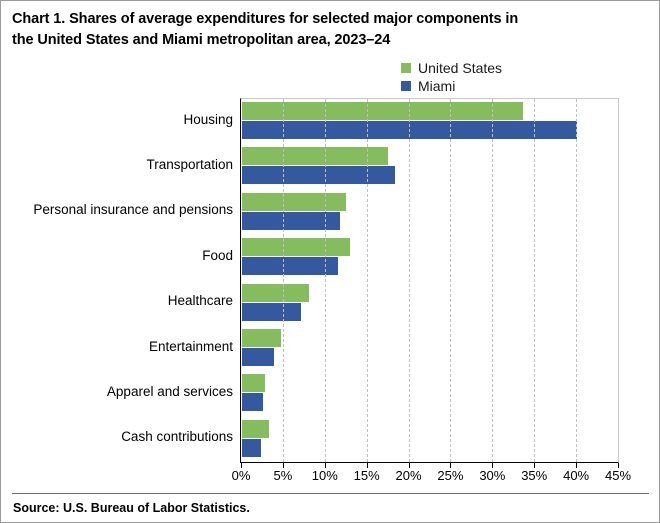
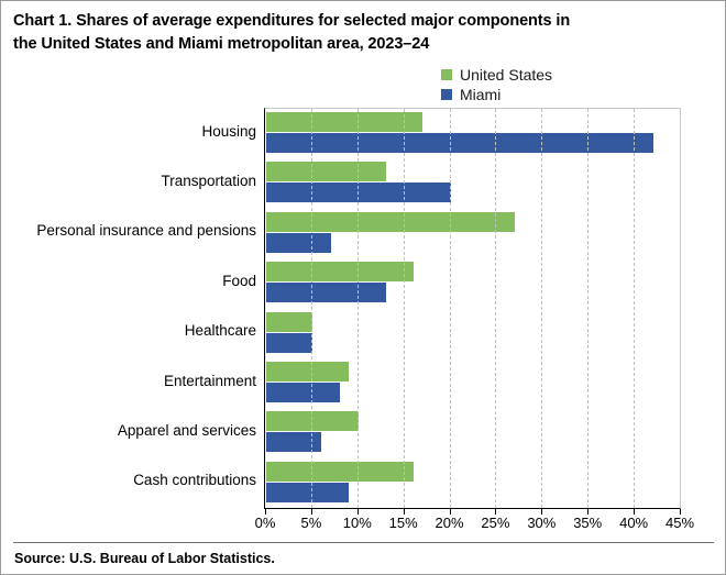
United States/Housing: 34% -> 17%
Miami/Housing: 40% -> 42%
United States/Transportation: 17% -> 13%
Miami/Transportation: 18% -> 20%
United States/Personal insurance and pensions: 12% -> 27%
Miami/Personal insurance and pensions: 12% -> 7%
United States/Food: 13% -> 16%
Miami/Food: 11% -> 13%
United States/Healthcare: 8% -> 5%
Miami/Healthcare: 7% -> 5%
United States/Entertainment: 5% -> 9%
Miami/Entertainment: 4% -> 8%
United States/Apparel and services: 3% -> 10%
Miami/Apparel and services: 2% -> 6%
United States/Cash contributions: 3% -> 16%
Miami/Cash contributions: 2% -> 9%
